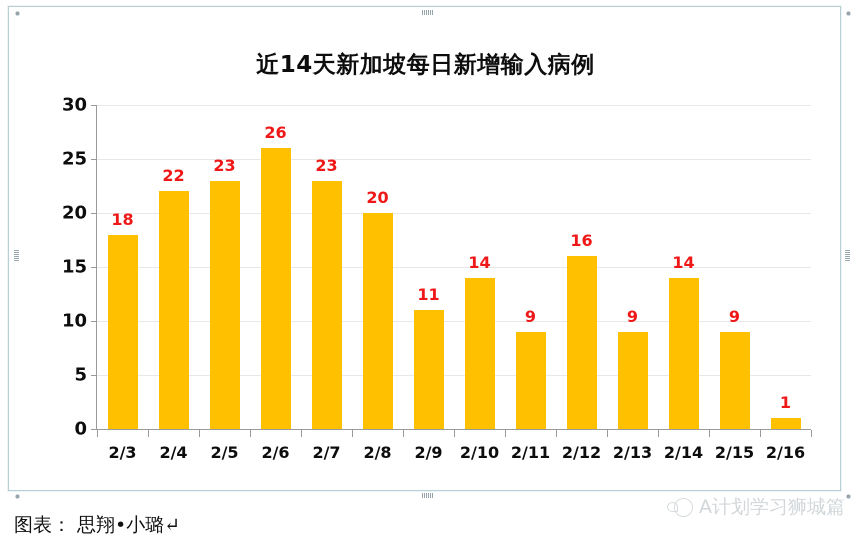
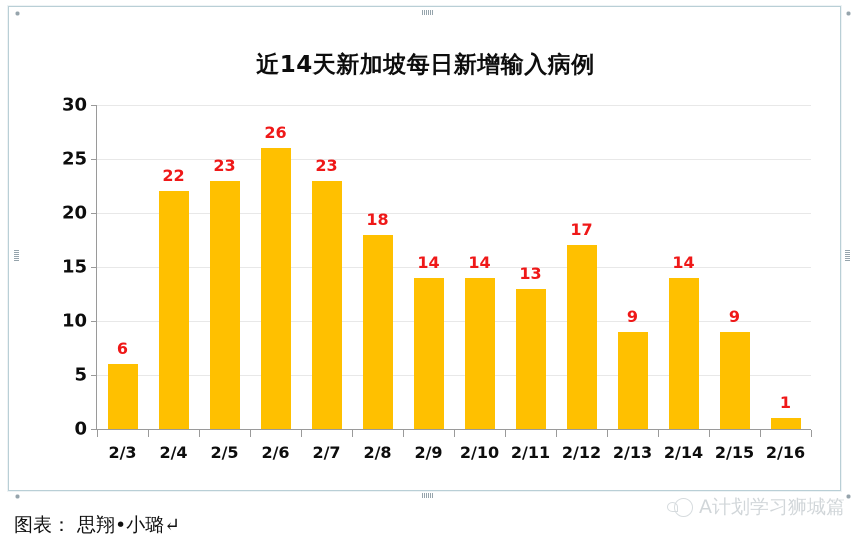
2/3: 18 -> 6
2/8: 20 -> 18
2/9: 11 -> 14
2/11: 9 -> 13
2/12: 16 -> 17
